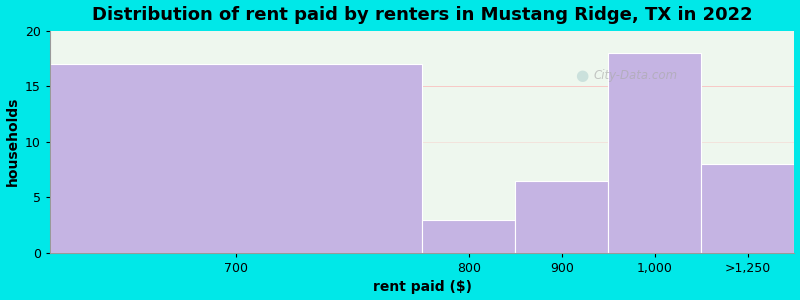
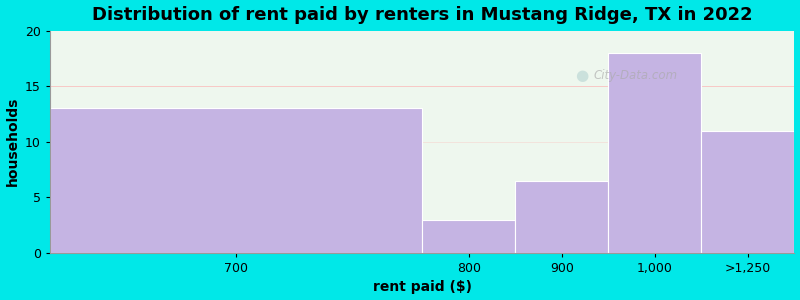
700: 17.0 -> 13.0
>1,250: 8.0 -> 11.0
